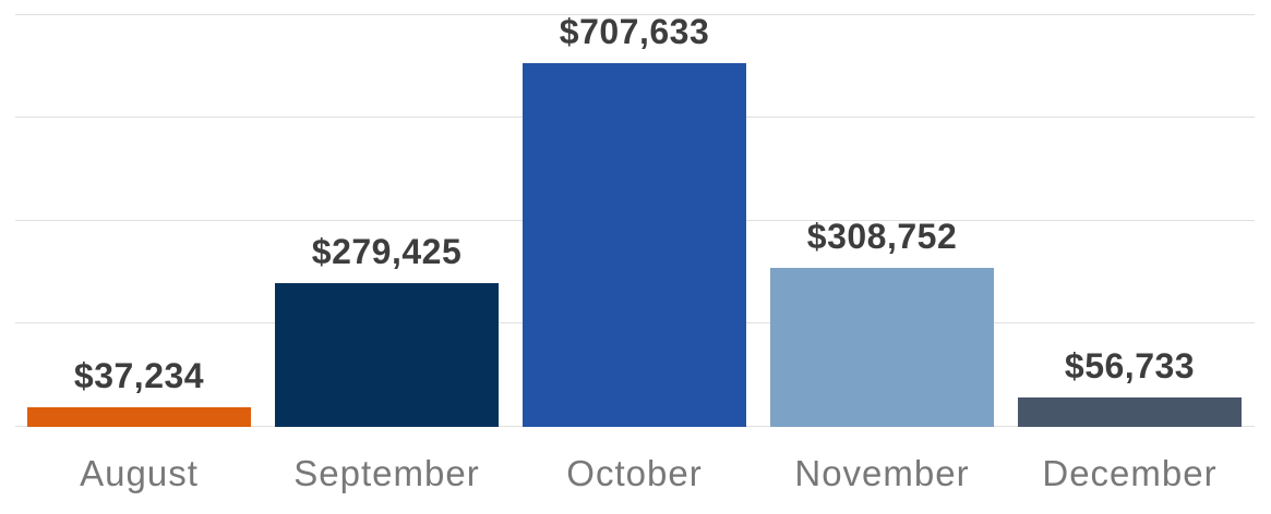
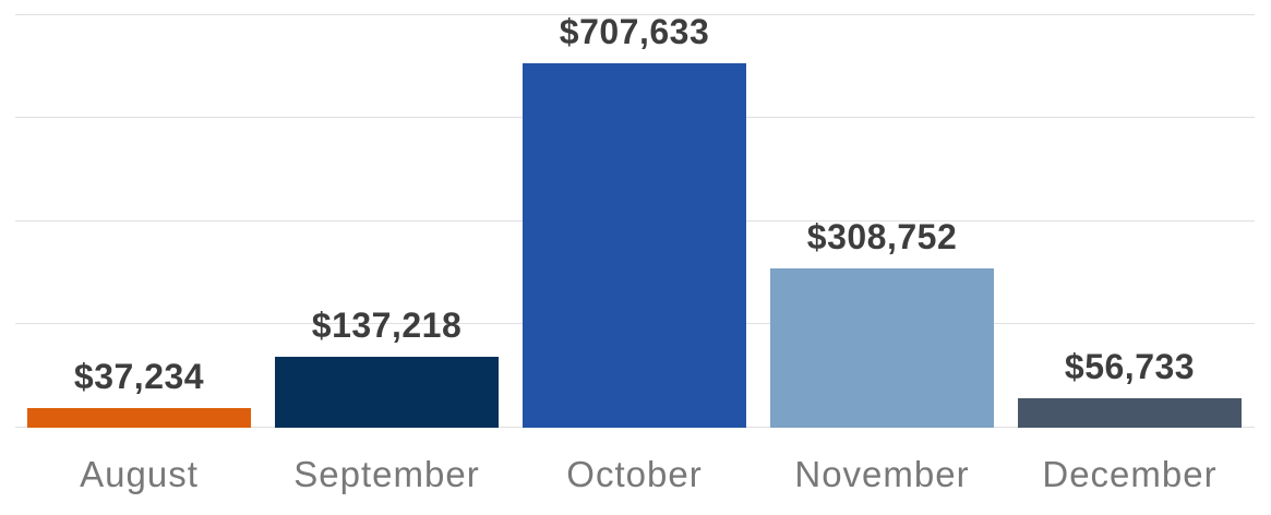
September: $279,425 -> $137,218
